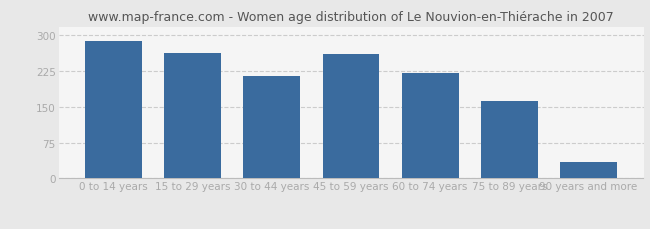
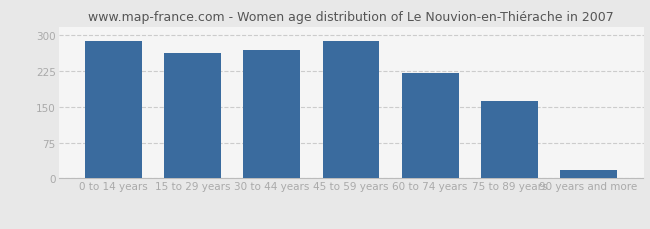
30 to 44 years: 215 -> 270
45 to 59 years: 260 -> 287
90 years and more: 35 -> 18
